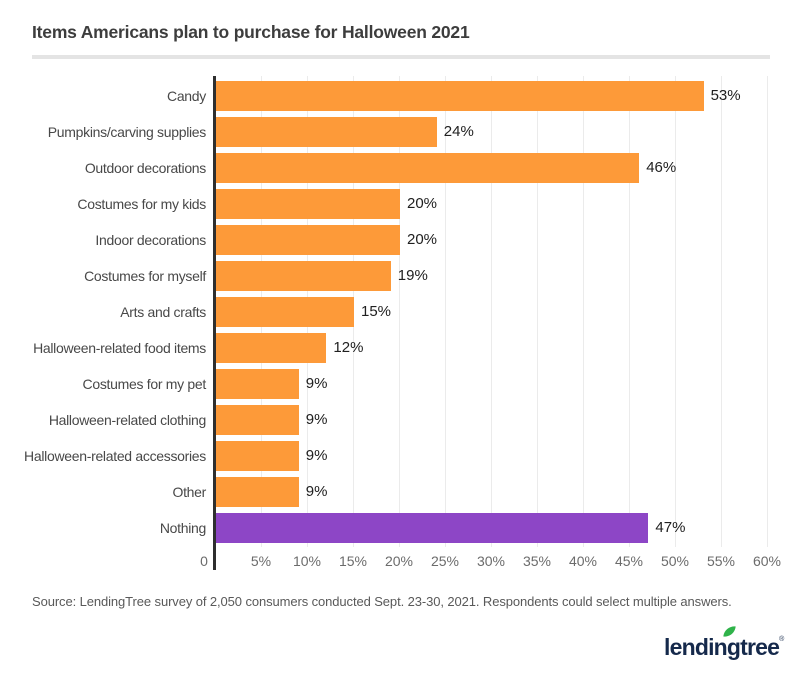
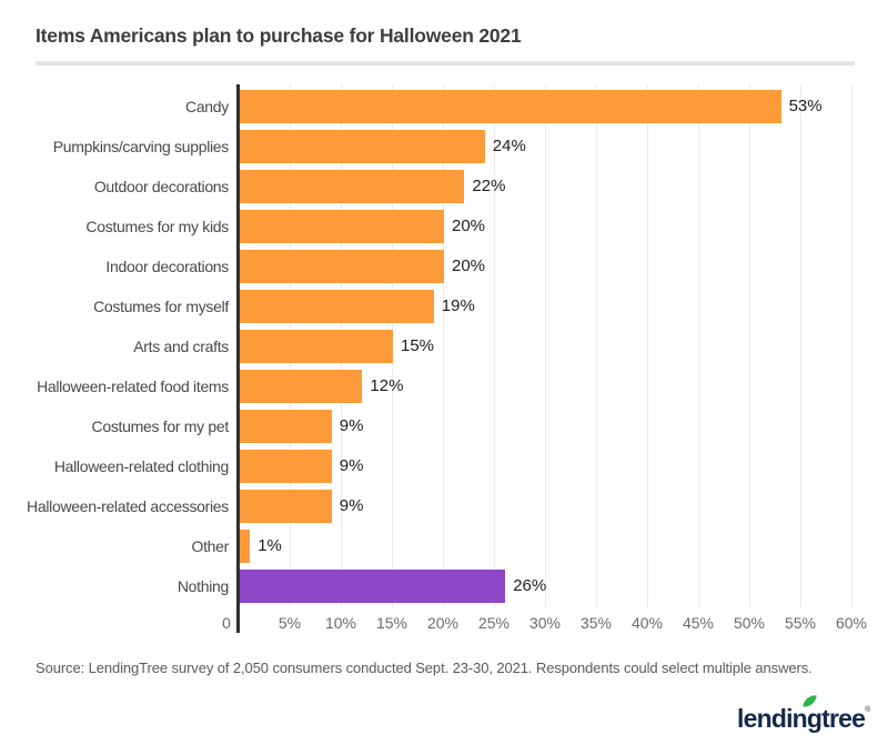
Outdoor decorations: 46% -> 22%
Other: 9% -> 1%
Nothing: 47% -> 26%
